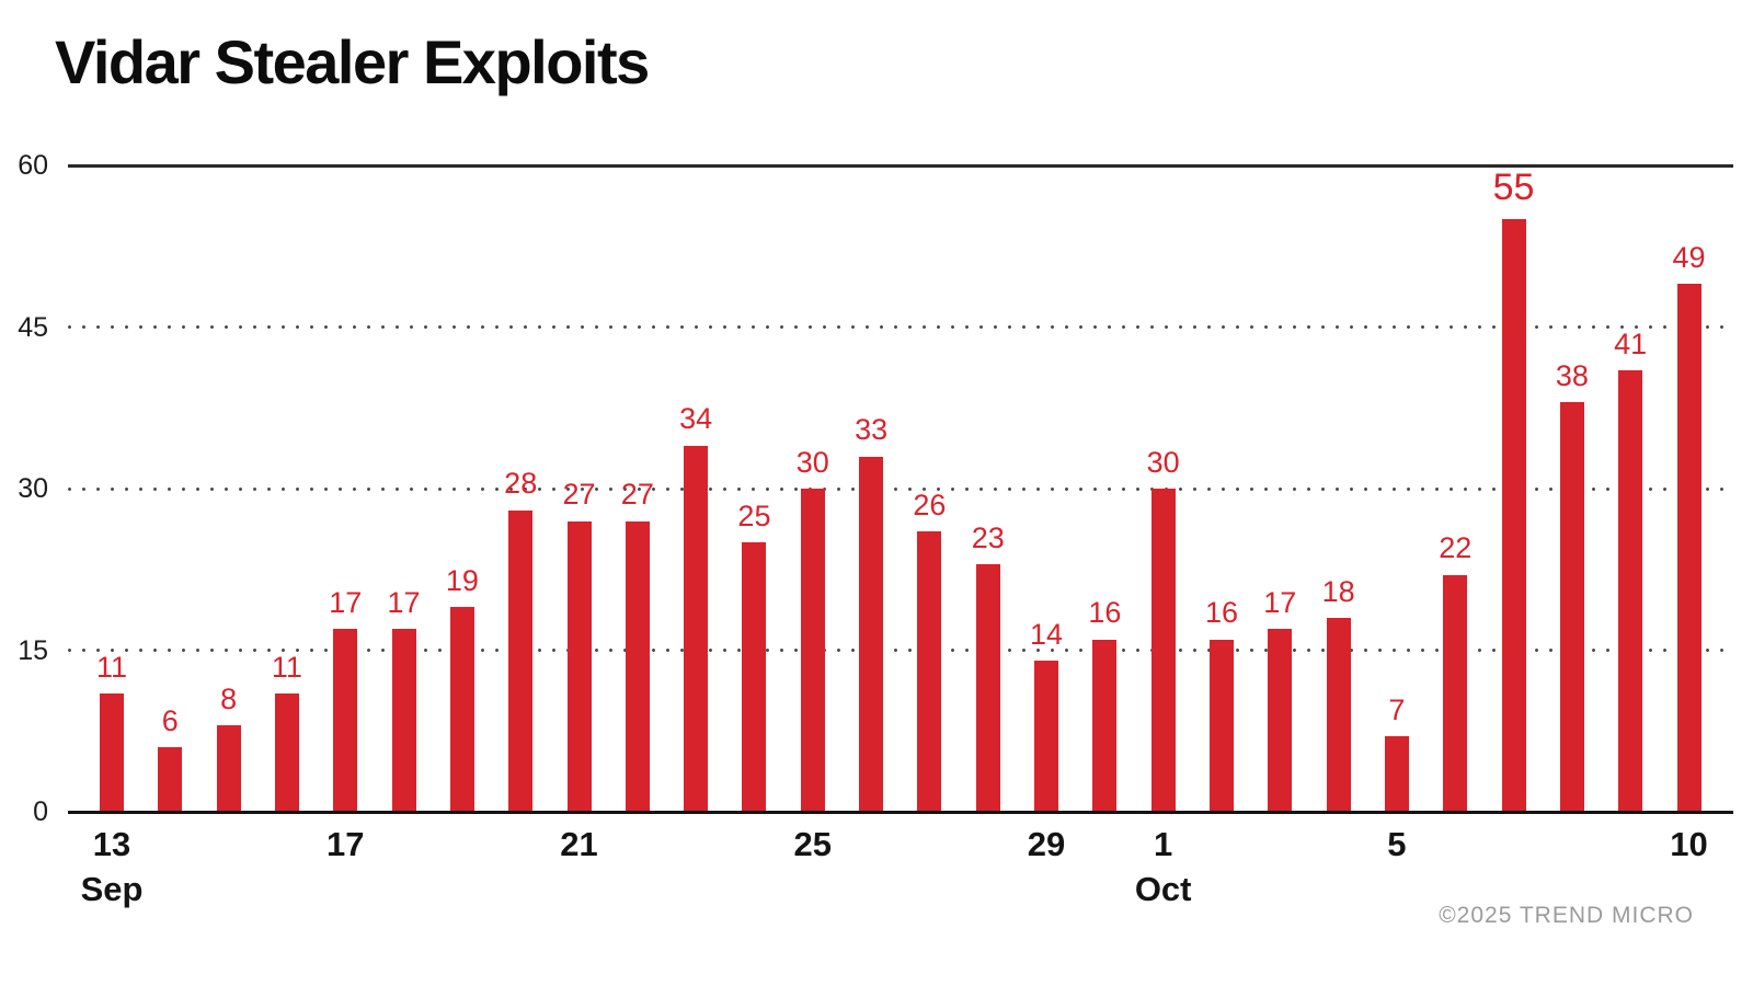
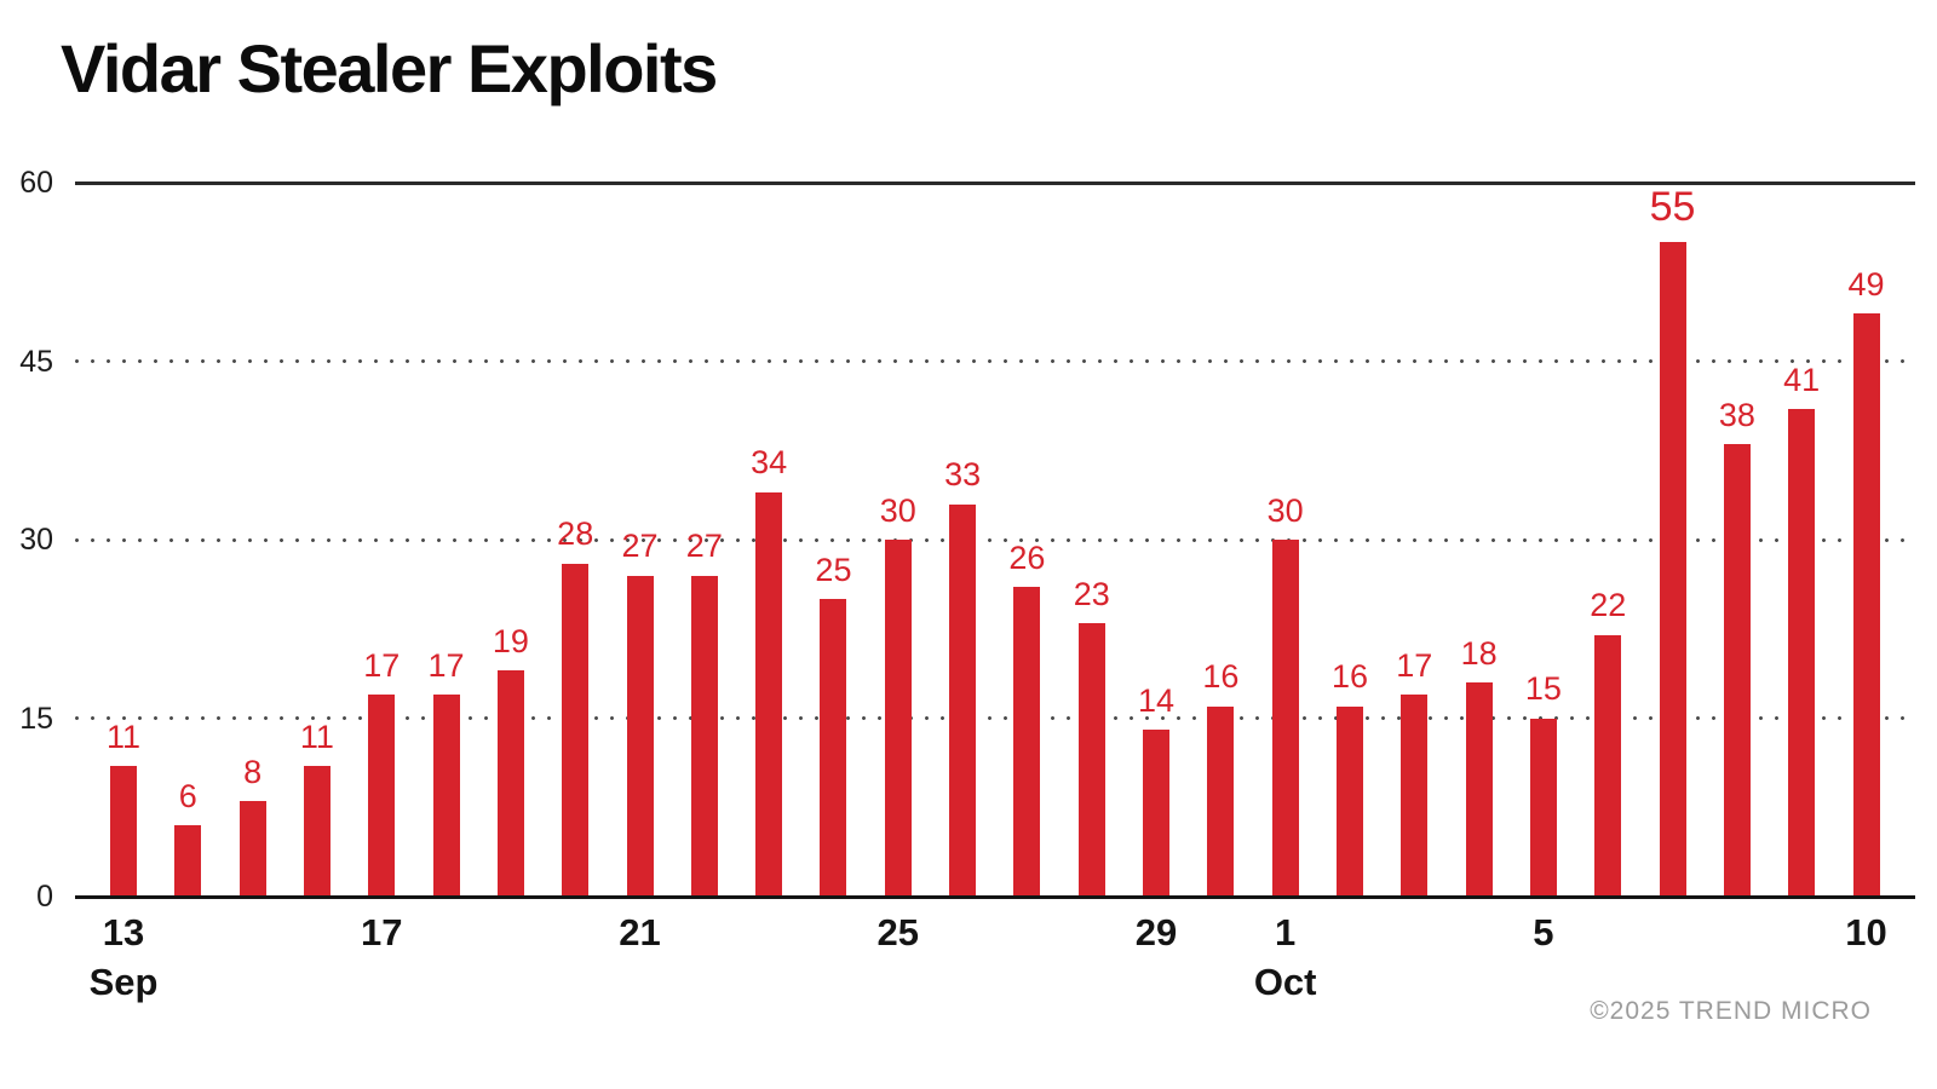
Oct 5: 7 -> 15
